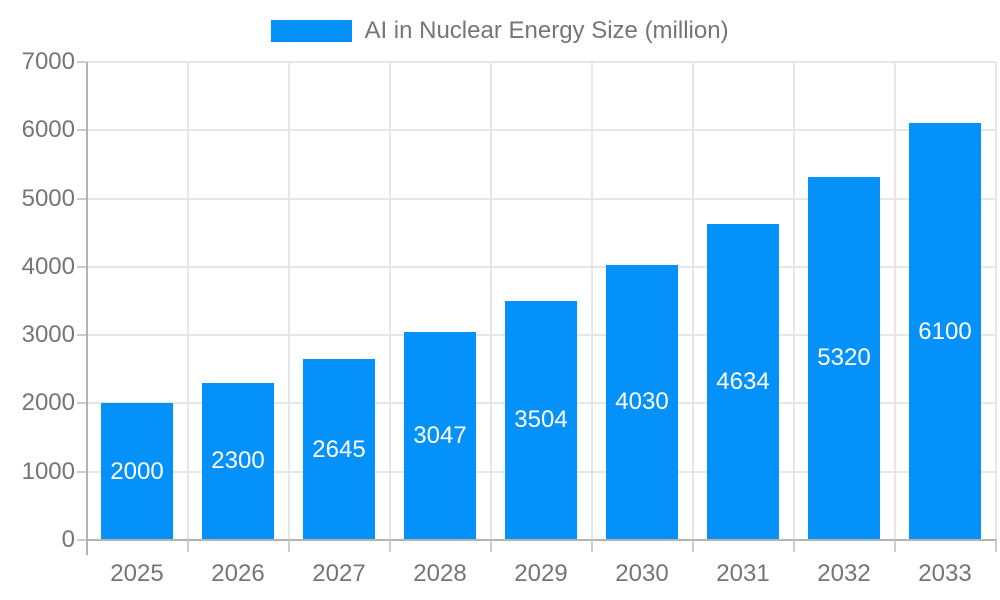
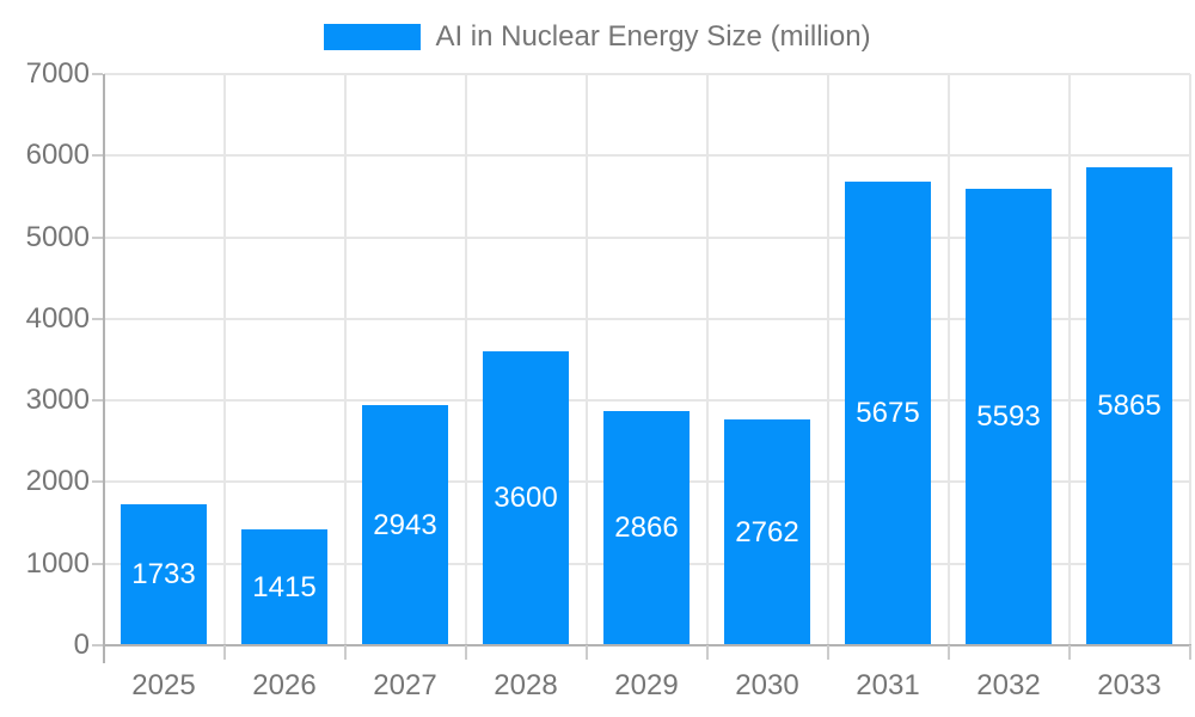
2025: 2000 -> 1733
2026: 2300 -> 1415
2027: 2645 -> 2943
2028: 3047 -> 3600
2029: 3504 -> 2866
2030: 4030 -> 2762
2031: 4634 -> 5675
2032: 5320 -> 5593
2033: 6100 -> 5865
